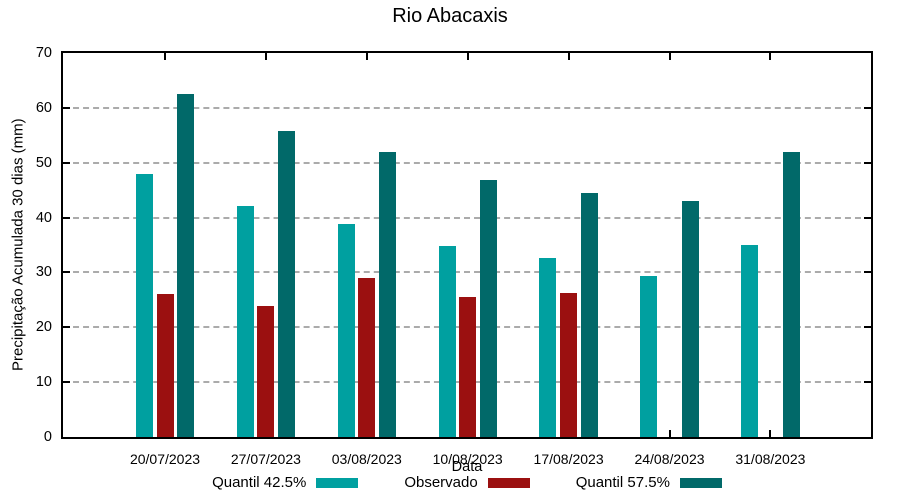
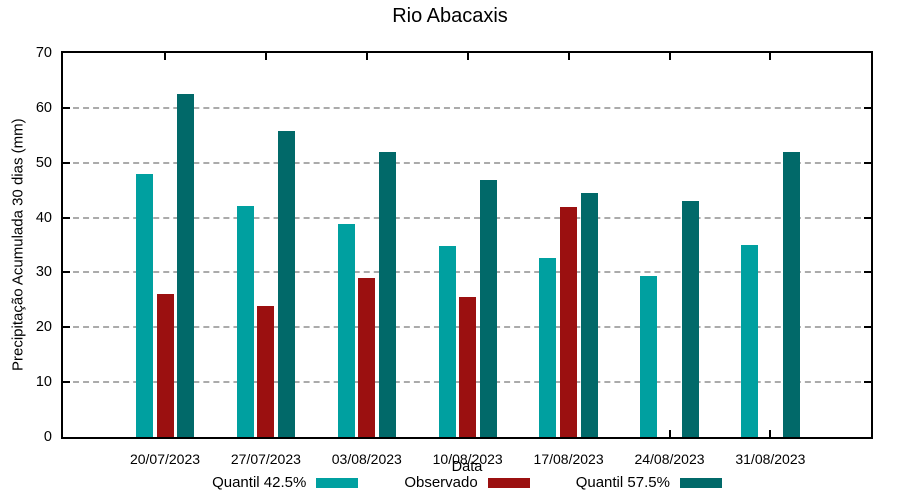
Observado/17/08/2023: 26 -> 42
